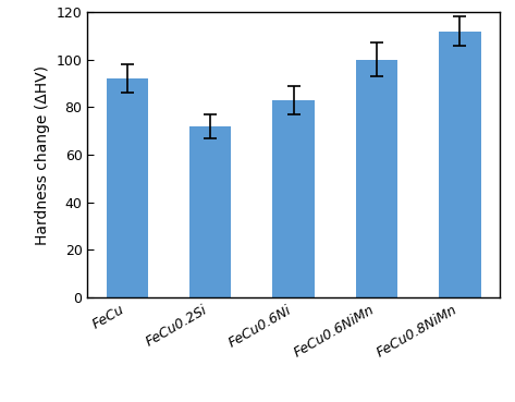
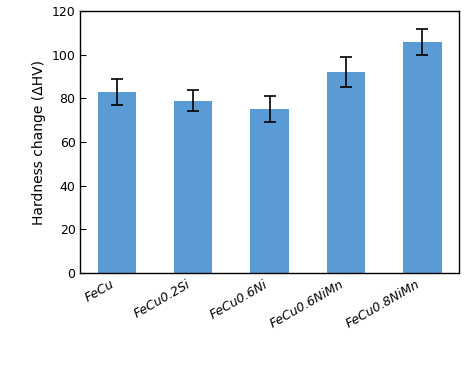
FeCu: 92 -> 83
FeCu0.2Si: 72 -> 79
FeCu0.6Ni: 83 -> 75
FeCu0.6NiMn: 100 -> 92
FeCu0.8NiMn: 112 -> 106
